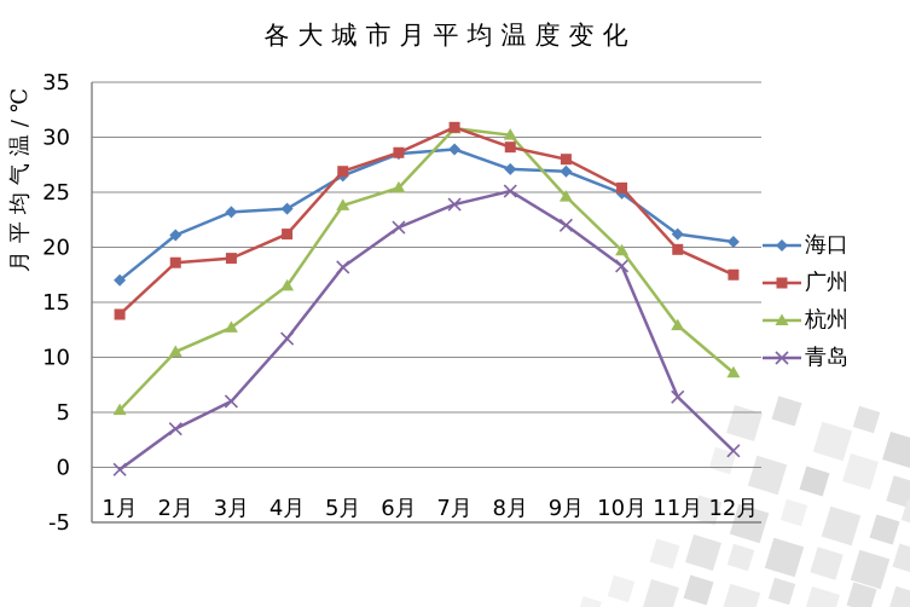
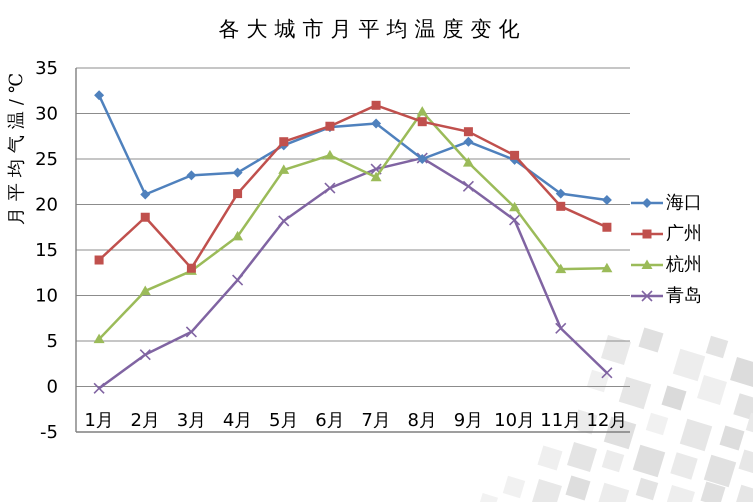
海口/1月: 17 -> 32
广州/3月: 19 -> 13
杭州/7月: 31 -> 23
海口/8月: 27 -> 25
杭州/12月: 9 -> 13
